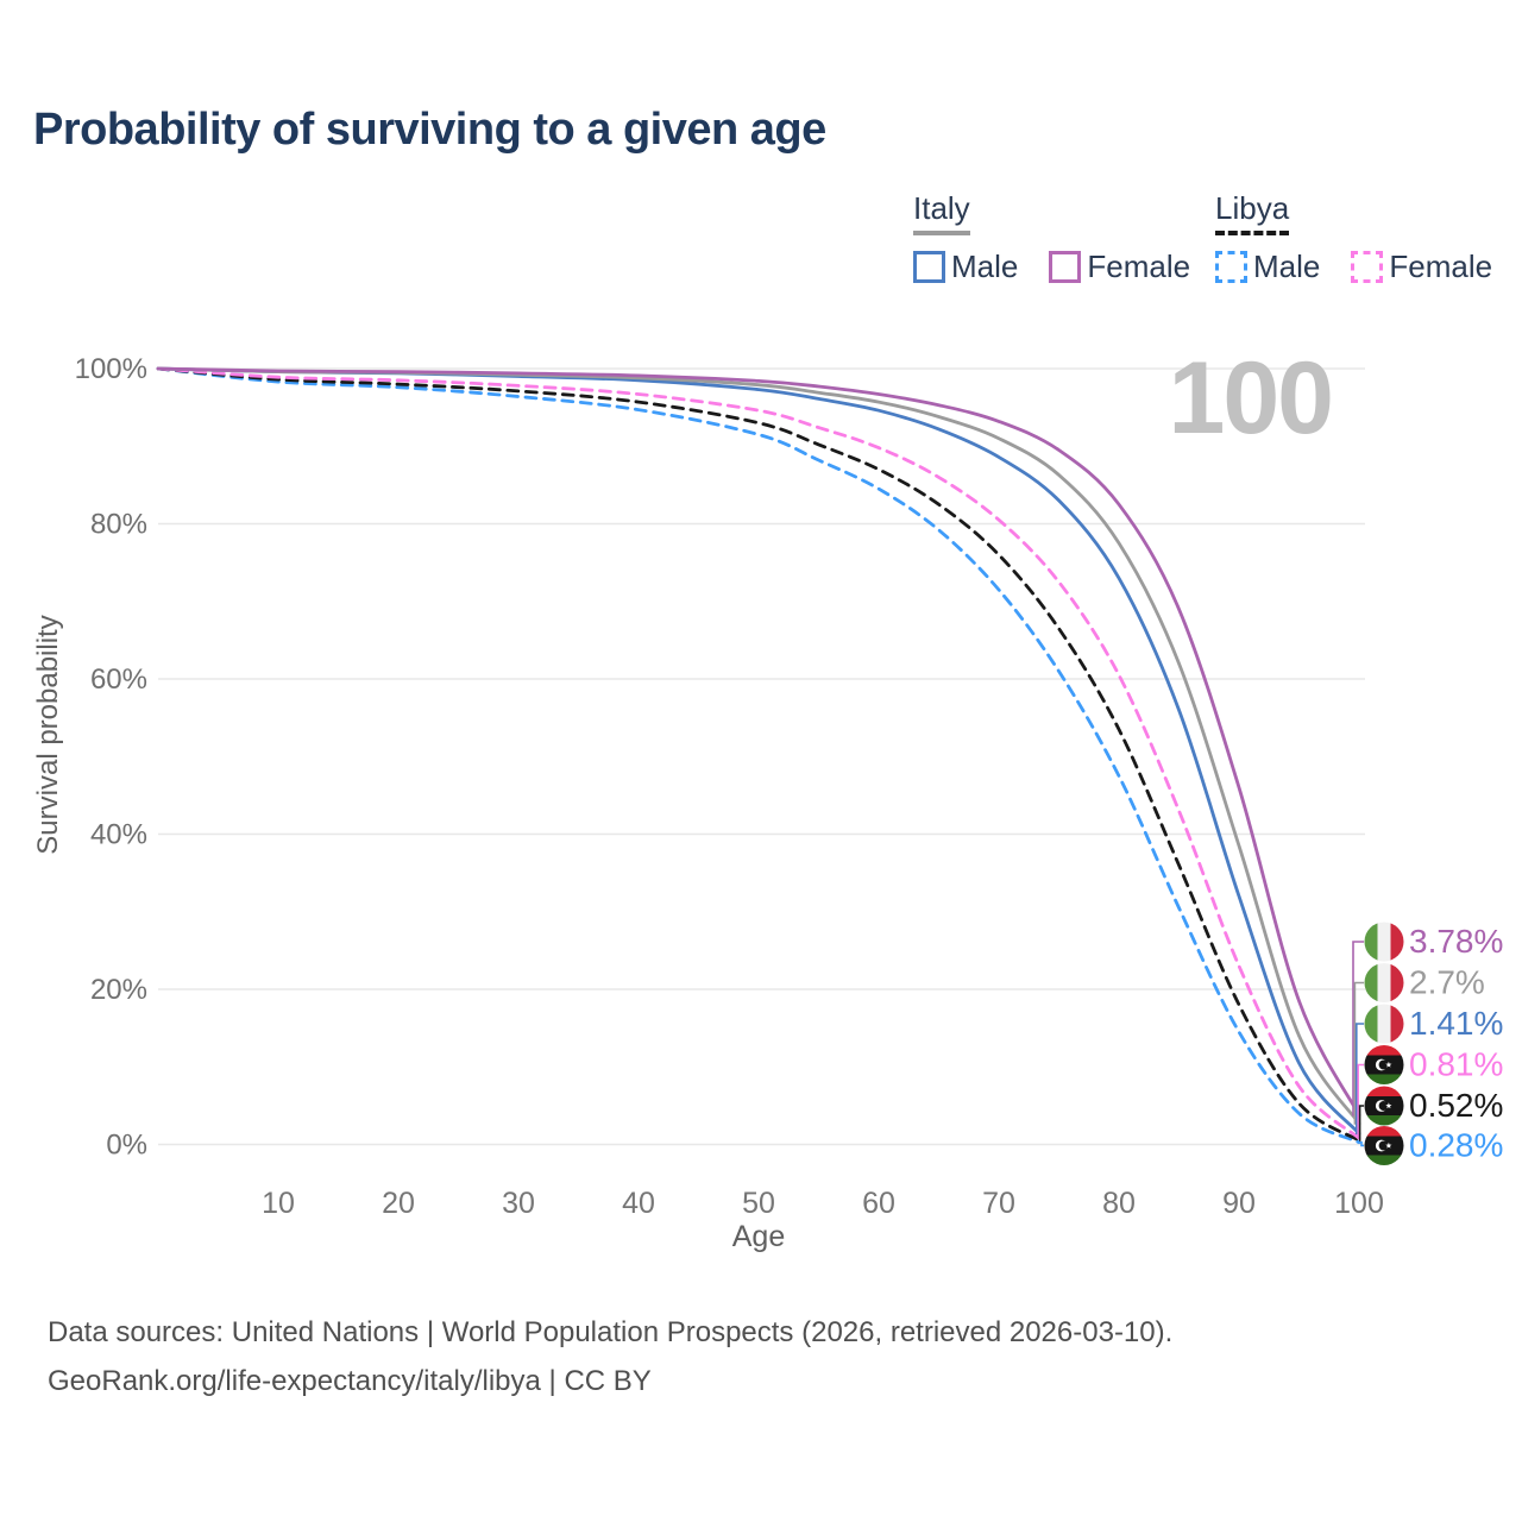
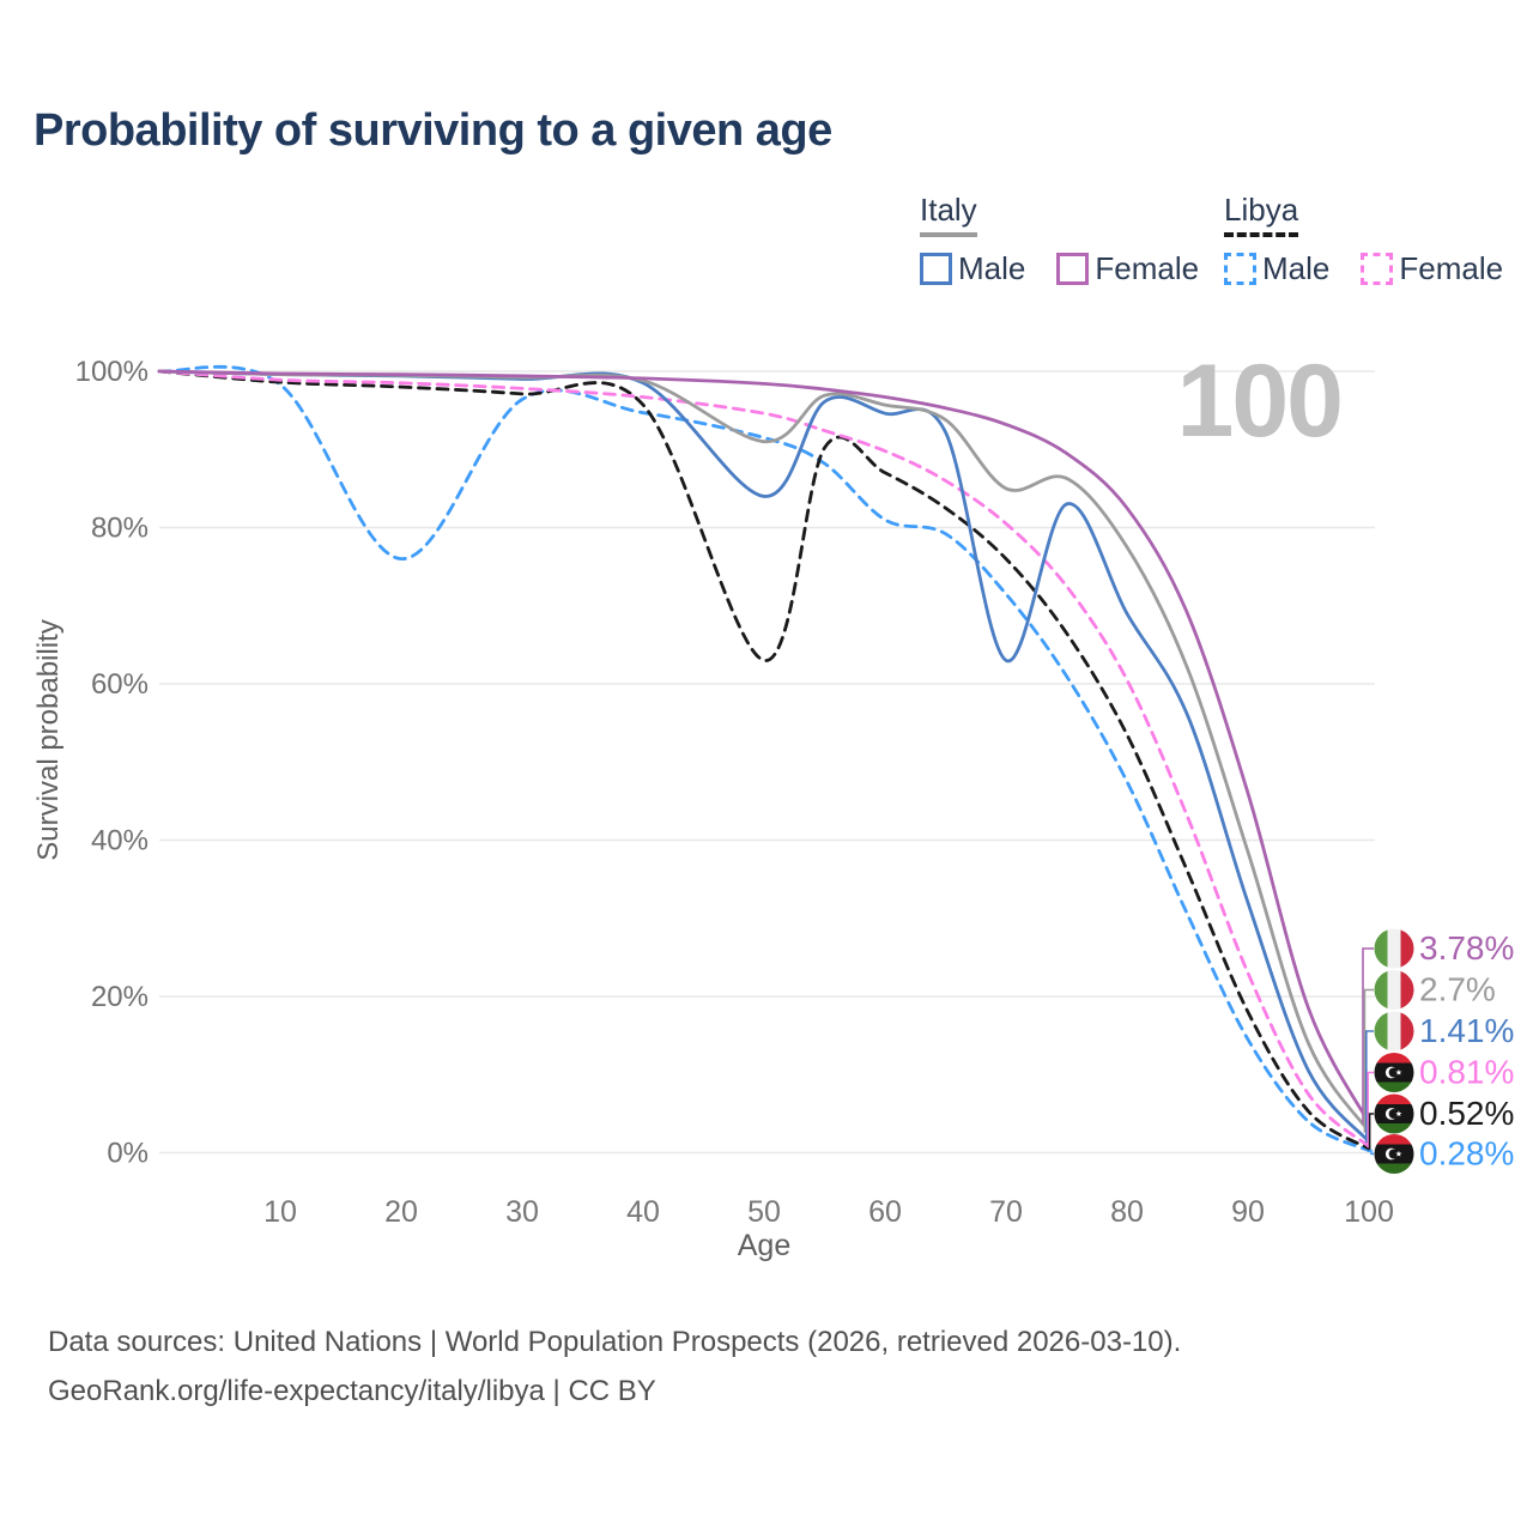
Libya Male/20: 98% -> 76%
Italy/50: 98% -> 91%
Italy Male/50: 97% -> 84%
Libya/50: 93% -> 63%
Libya Male/60: 84% -> 81%
Italy/70: 91% -> 85%
Italy Male/70: 89% -> 63%
Italy Male/80: 73% -> 69%
